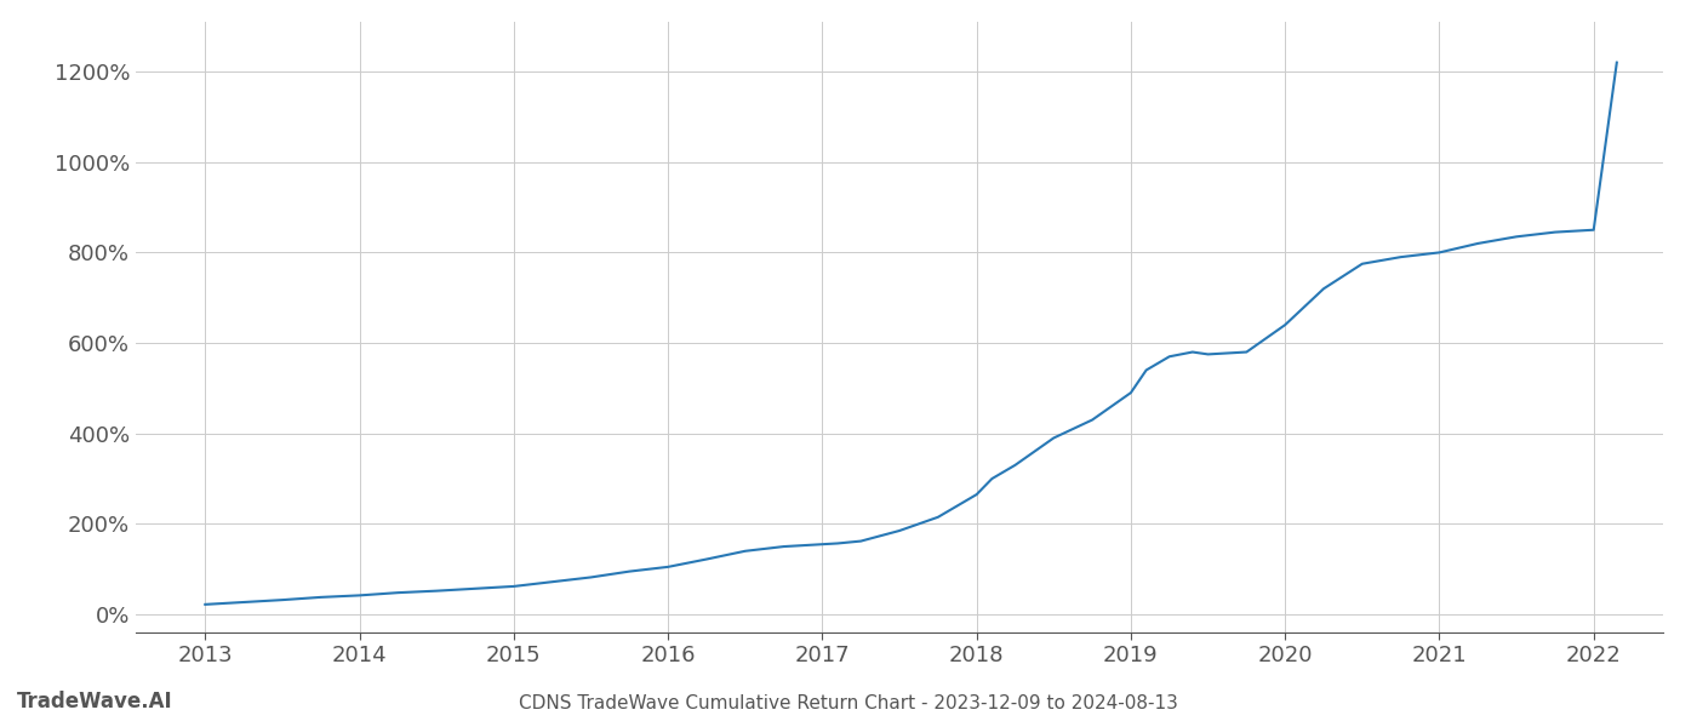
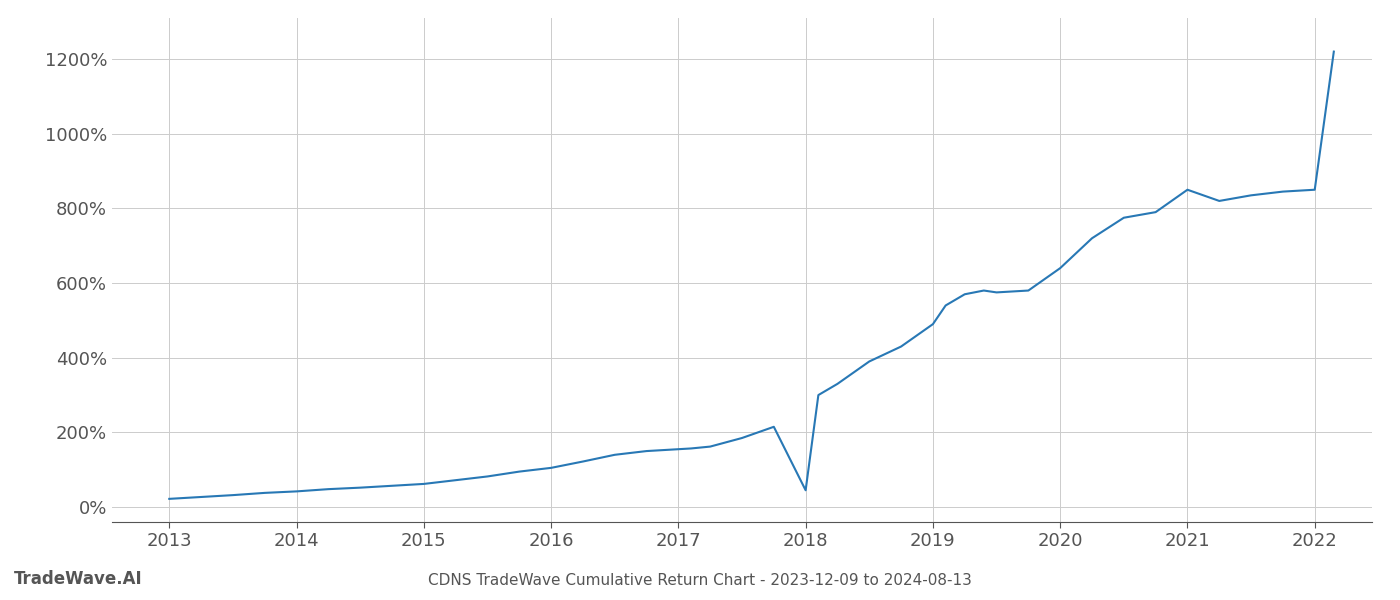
2018: 265% -> 45%
2021: 800% -> 850%
